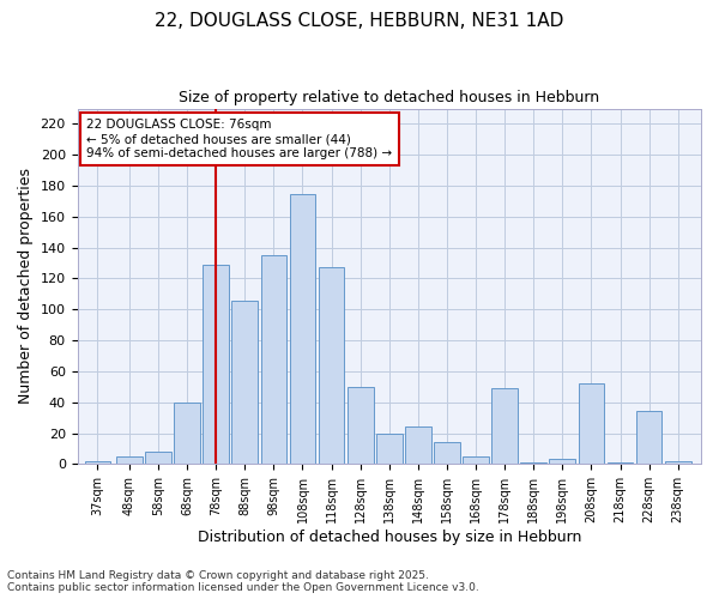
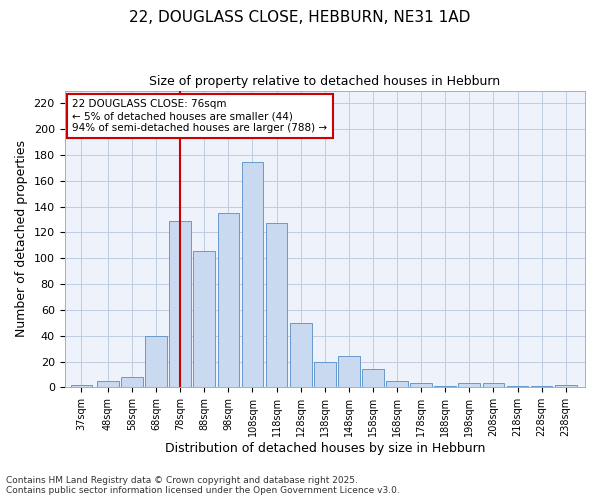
178sqm: 49 -> 3
208sqm: 52 -> 3
228sqm: 34 -> 1
